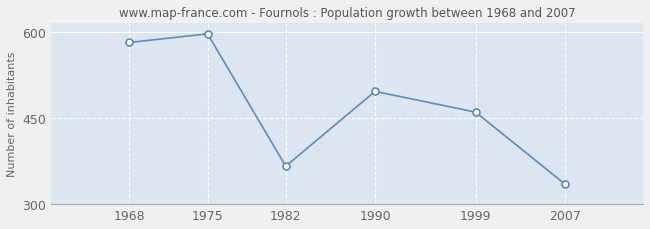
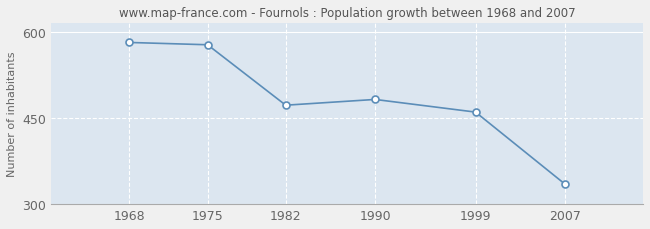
1975: 596 -> 577
1982: 366 -> 472
1990: 496 -> 482
